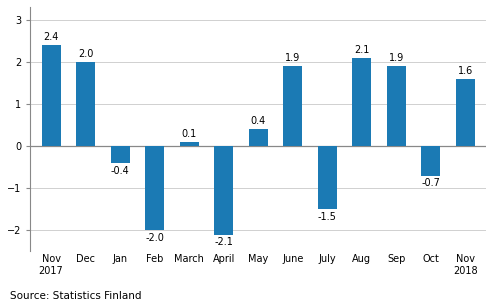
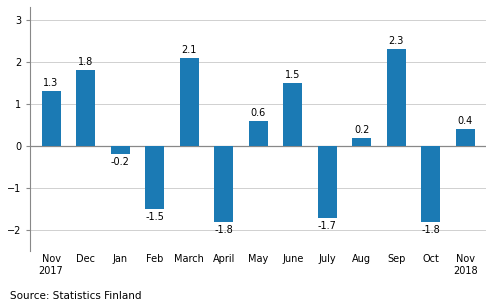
Nov 2017: 2.4 -> 1.3
Dec: 2.0 -> 1.8
Jan: -0.4 -> -0.2
Feb: -2.0 -> -1.5
March: 0.1 -> 2.1
April: -2.1 -> -1.8
May: 0.4 -> 0.6
June: 1.9 -> 1.5
July: -1.5 -> -1.7
Aug: 2.1 -> 0.2
Sep: 1.9 -> 2.3
Oct: -0.7 -> -1.8
Nov 2018: 1.6 -> 0.4
